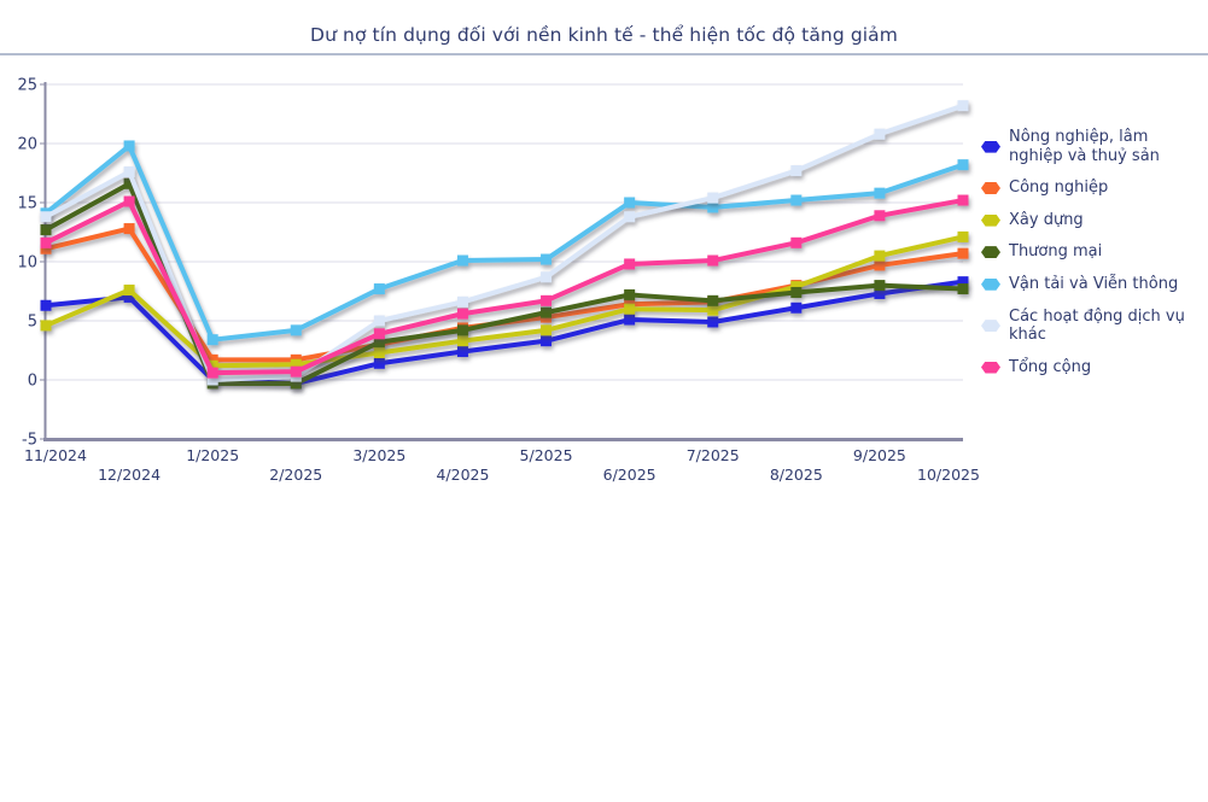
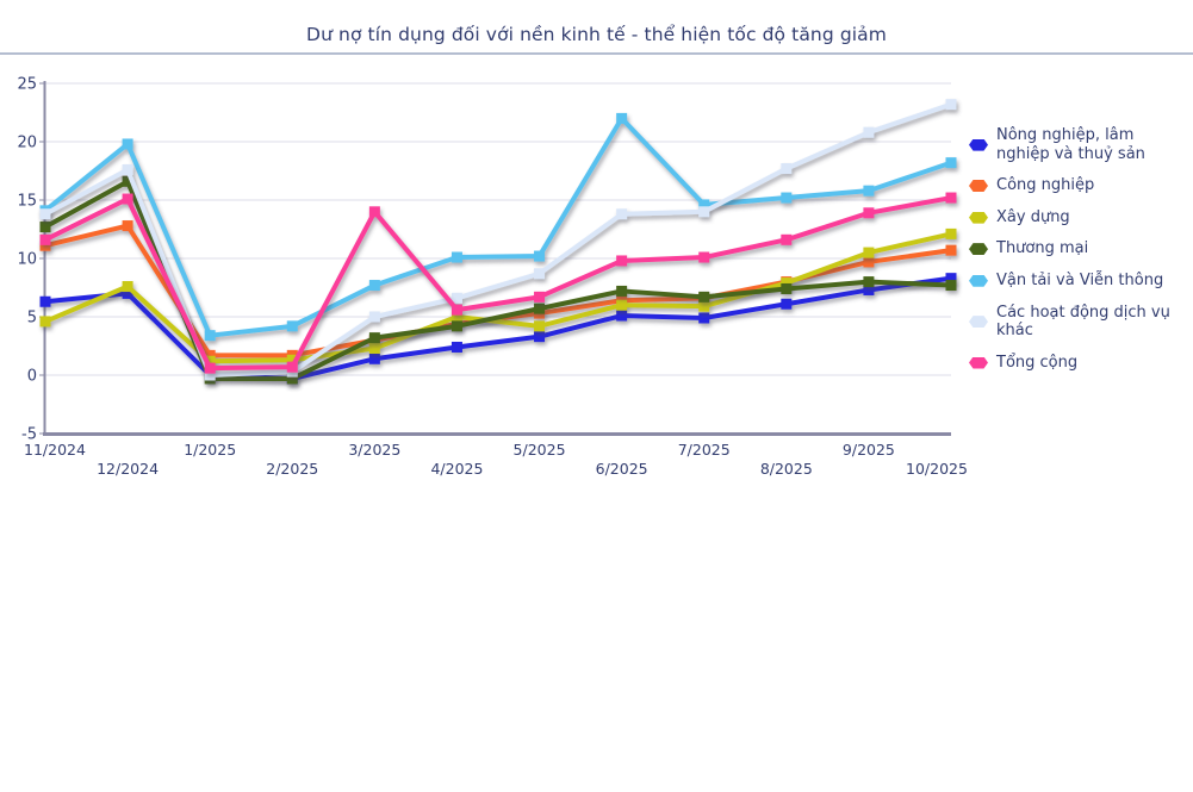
Tổng cộng/3/2025: 4 -> 14
Xây dựng/4/2025: 3 -> 5
Vận tải và Viễn thông/6/2025: 15 -> 22
Các hoạt động dịch vụ khác/7/2025: 15 -> 14
